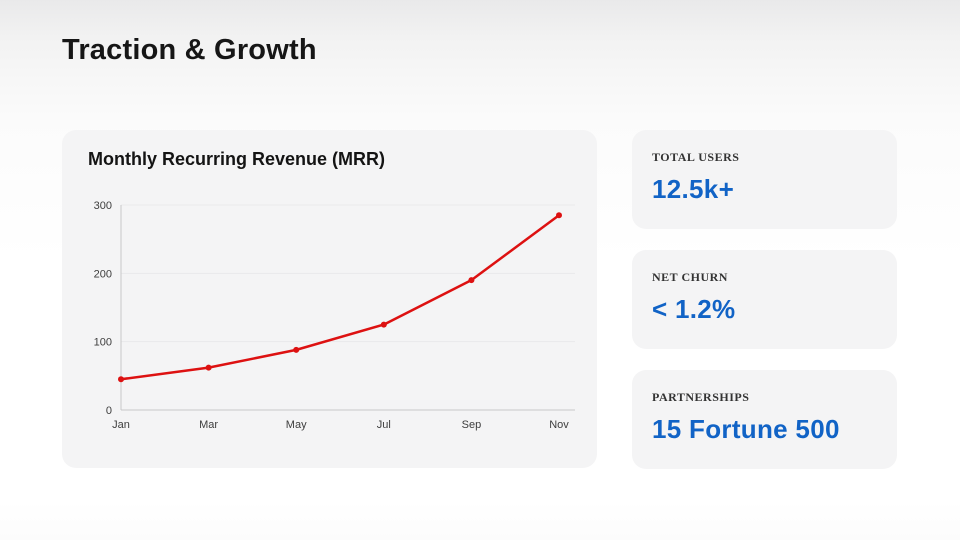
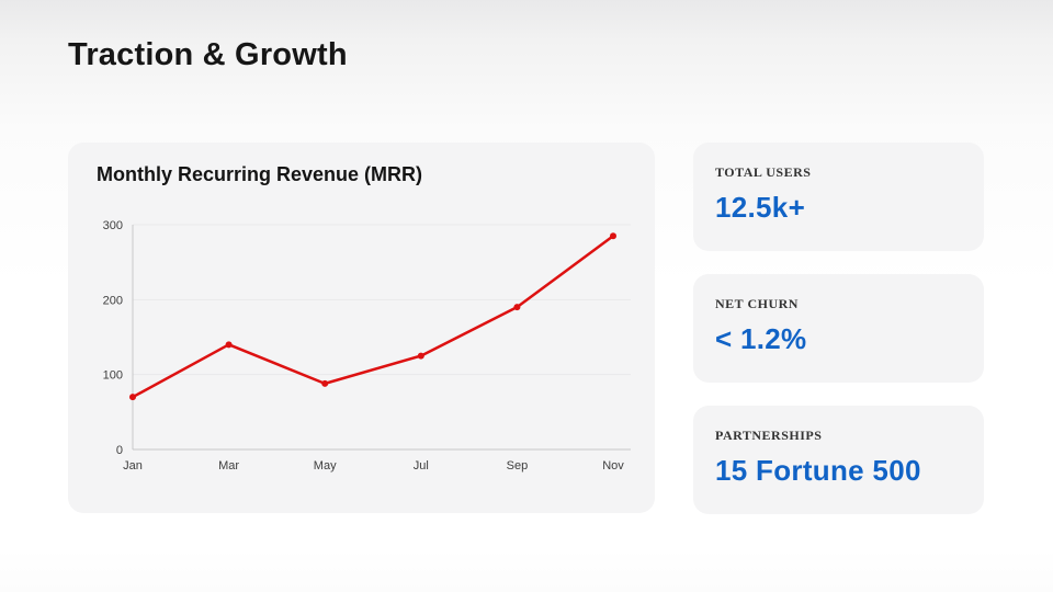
Jan: 40 -> 70
Mar: 60 -> 140
